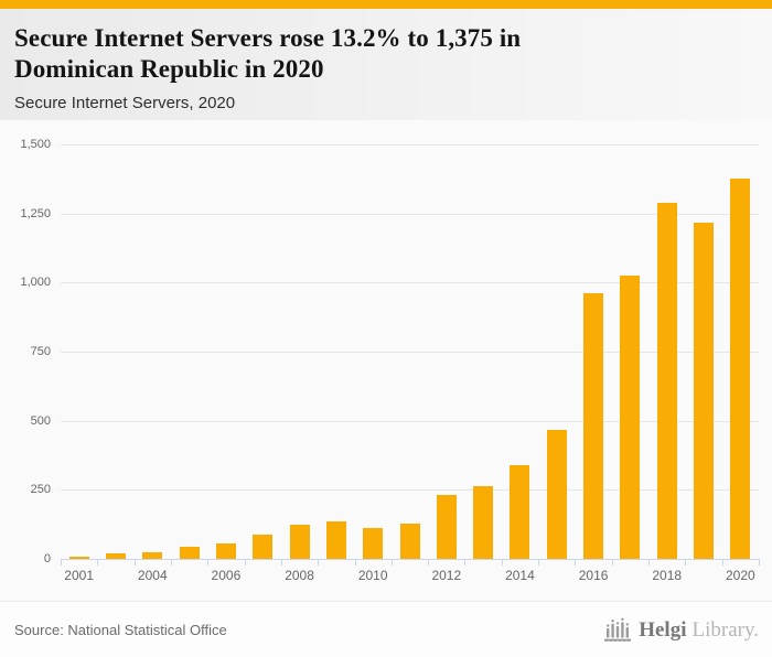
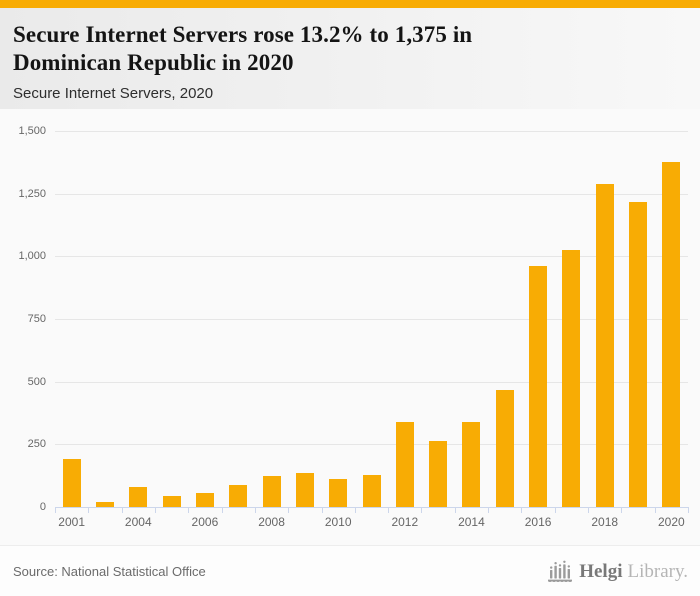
2001: 10 -> 190
2004: 20 -> 80
2012: 230 -> 340
